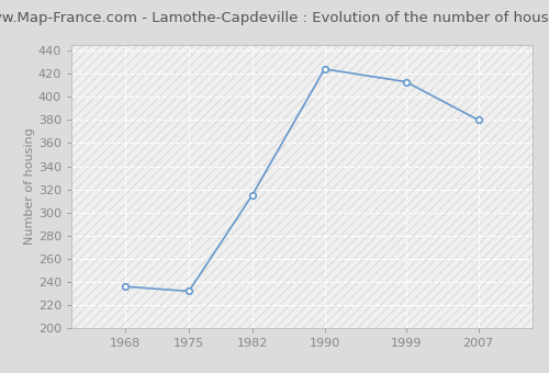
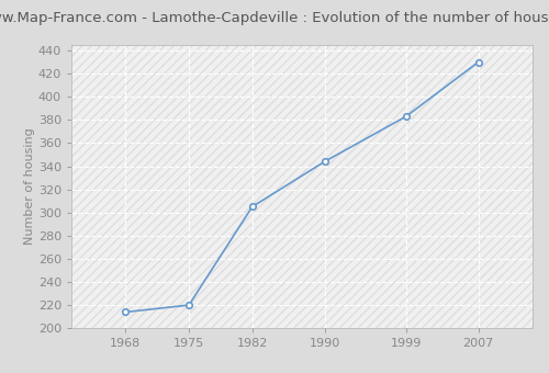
1968: 236 -> 214
1975: 232 -> 220
1982: 315 -> 305
1990: 424 -> 344
1999: 413 -> 383
2007: 380 -> 430
